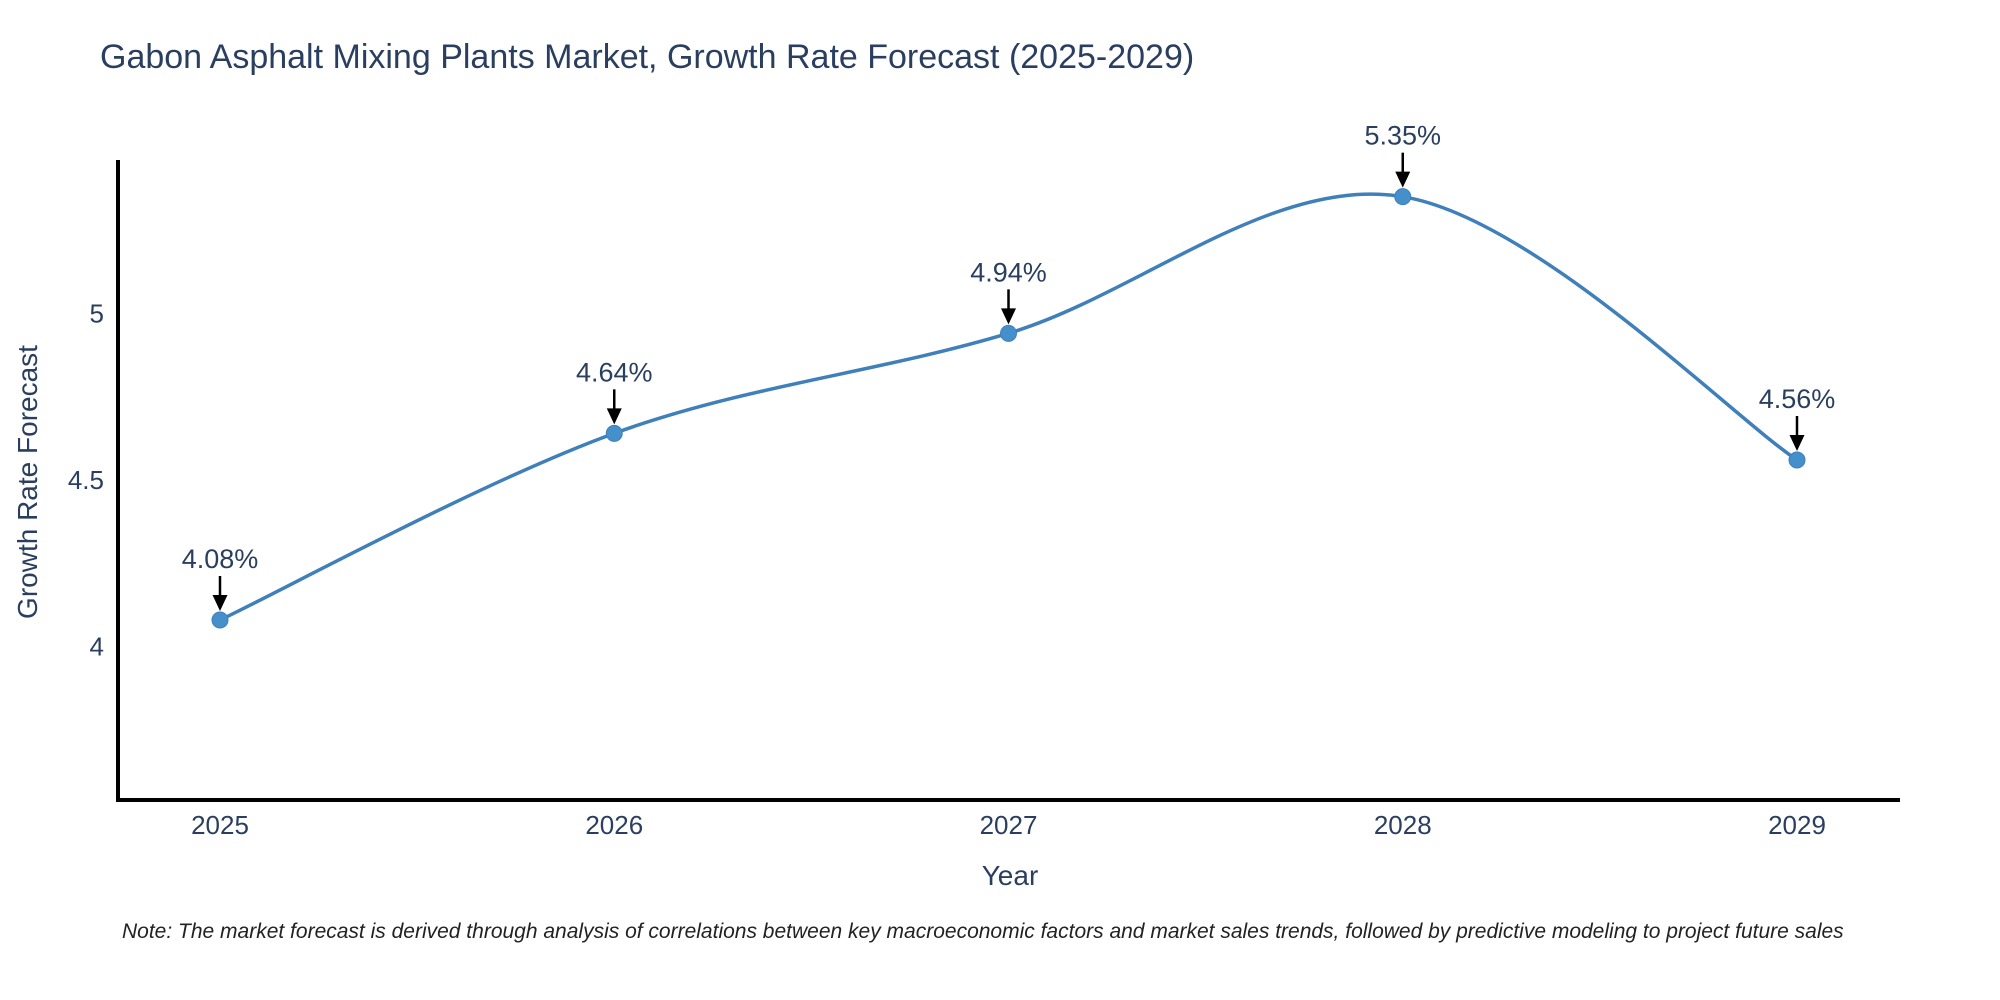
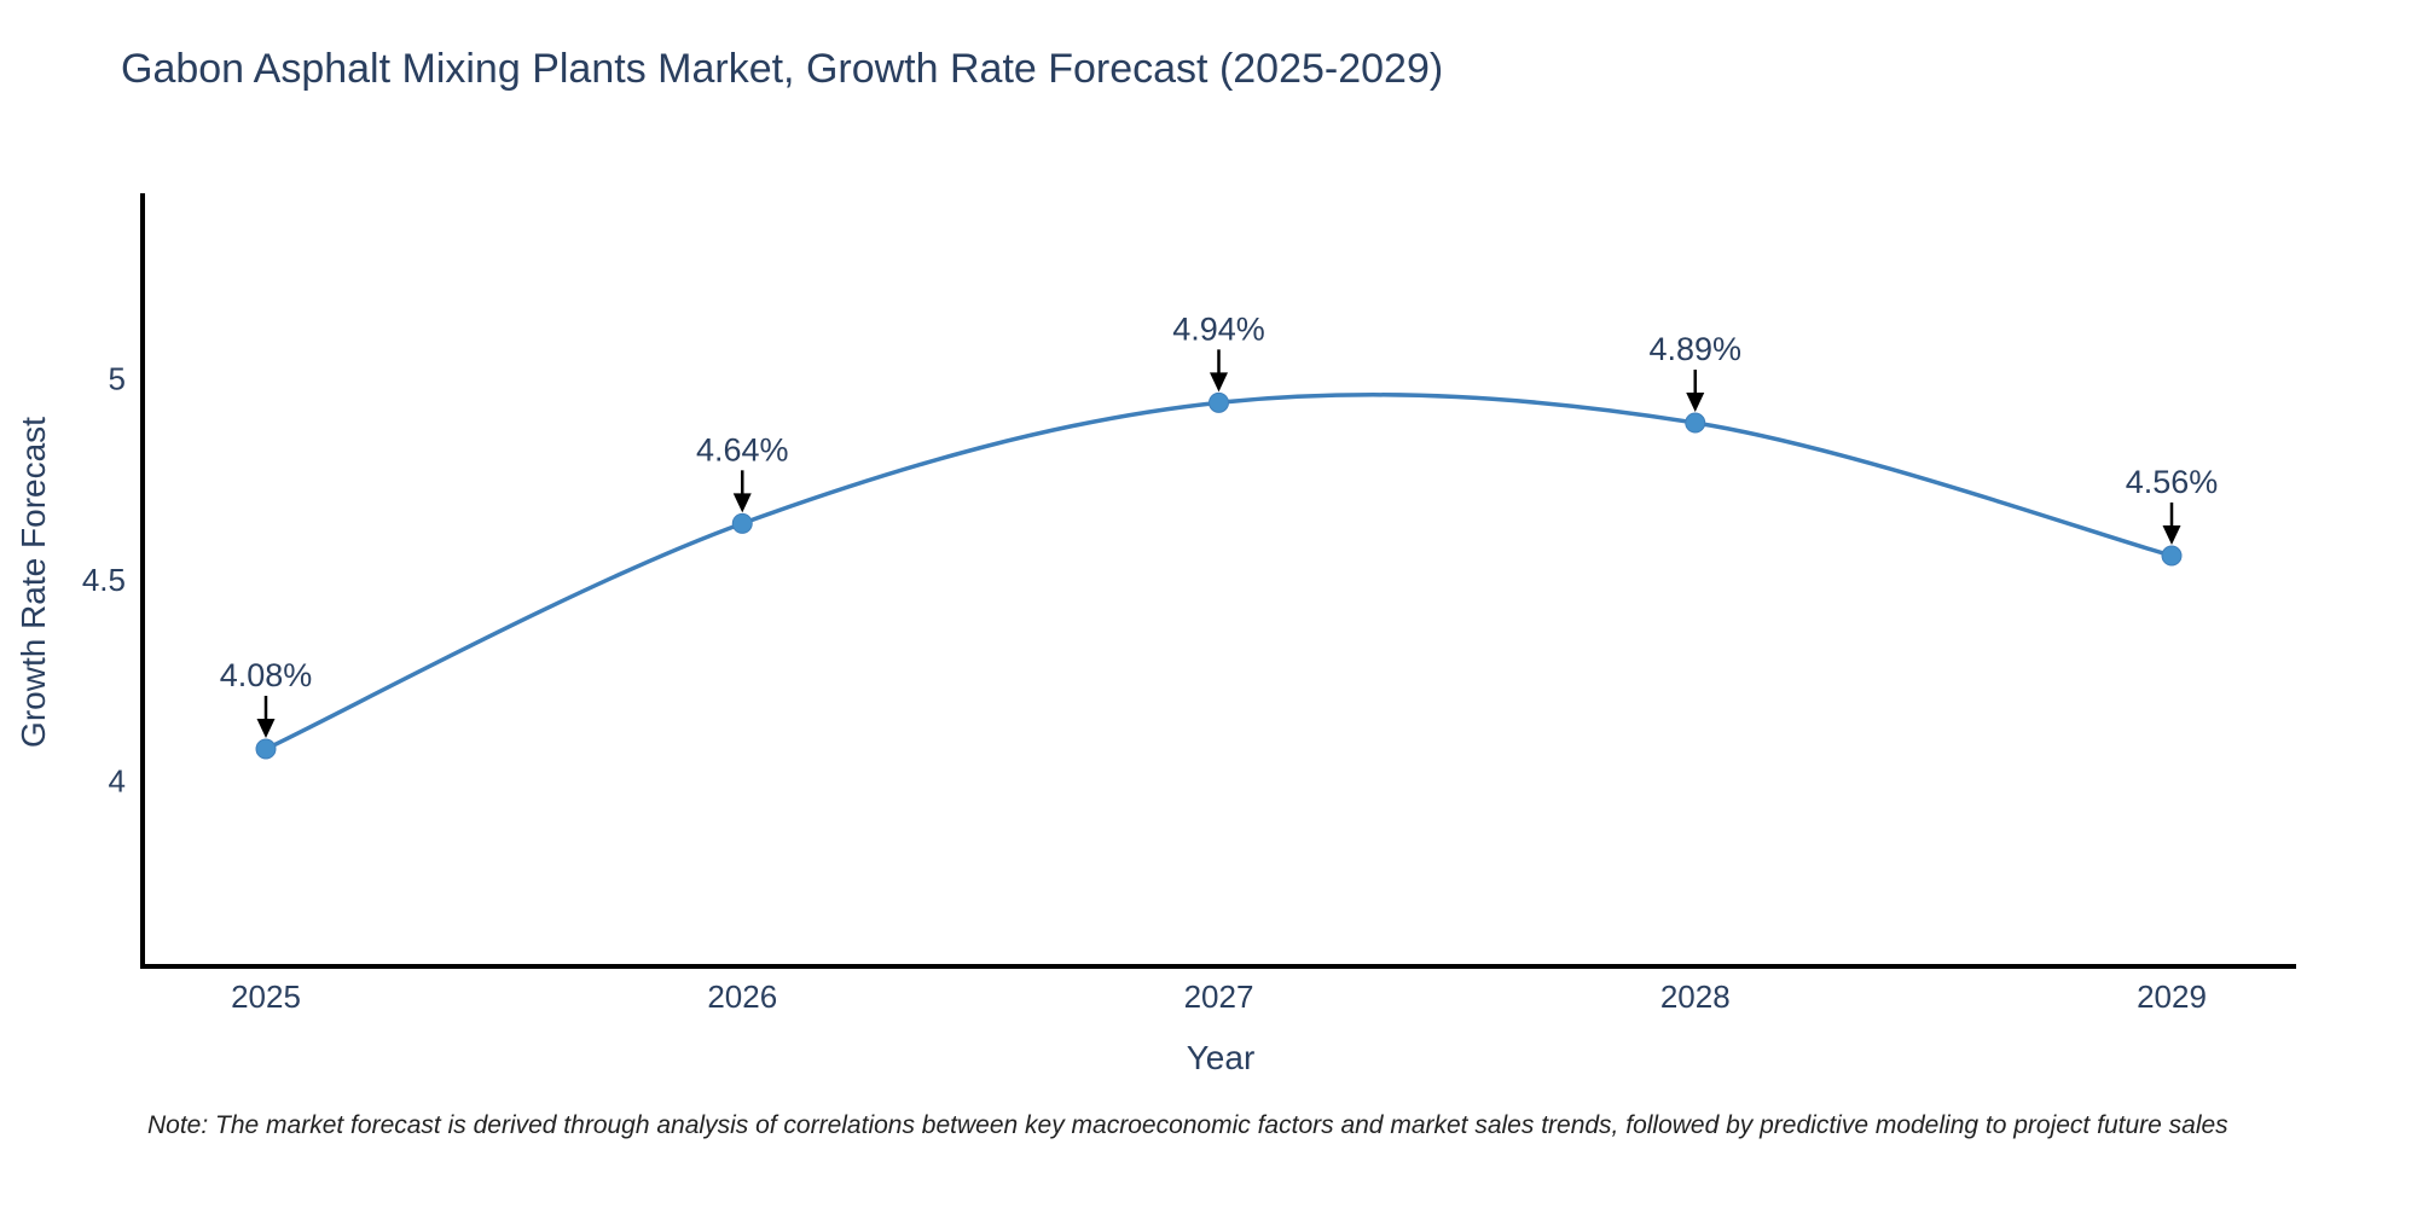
2028: 5.35% -> 4.89%
